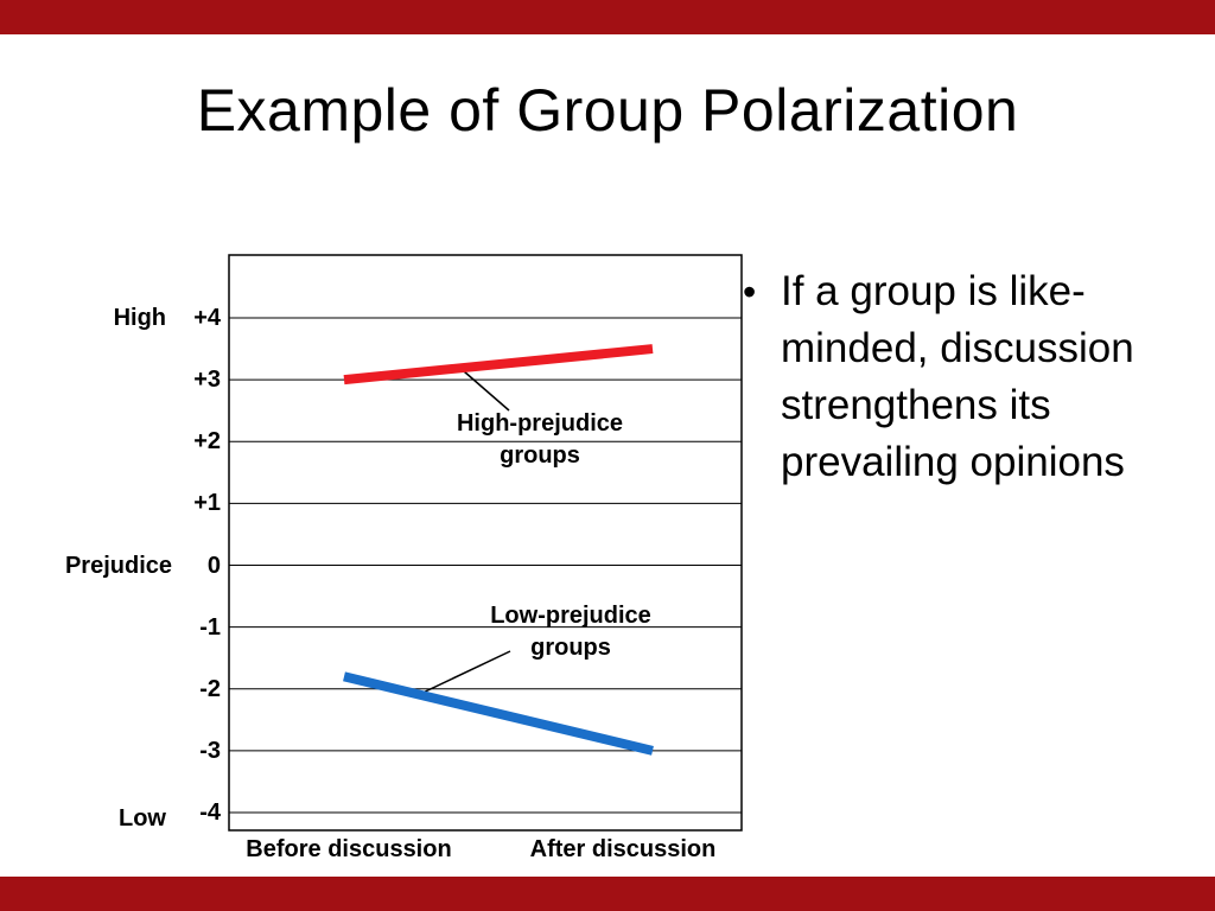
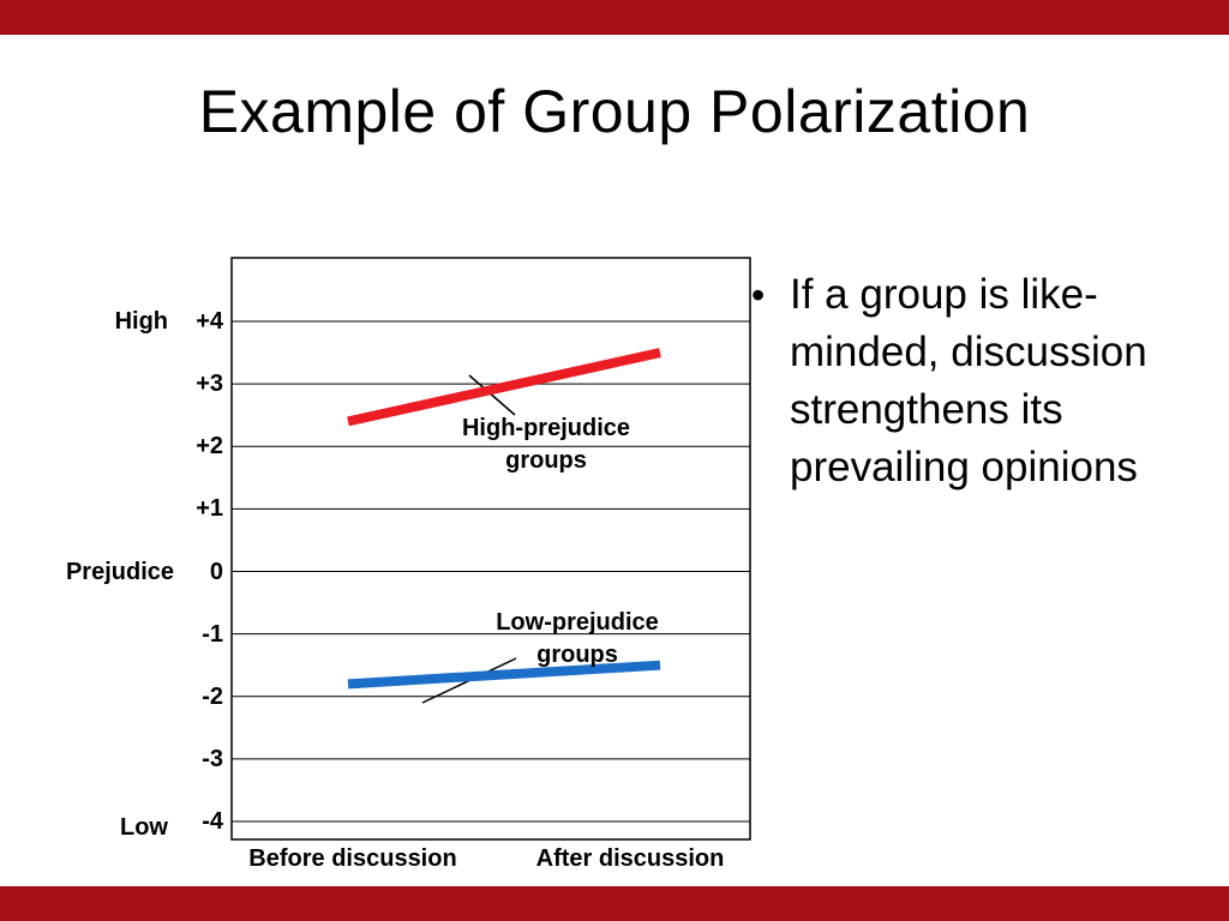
High-prejudice groups/Before discussion: 3.0 -> 2.4
Low-prejudice groups/After discussion: -3.0 -> -1.5
